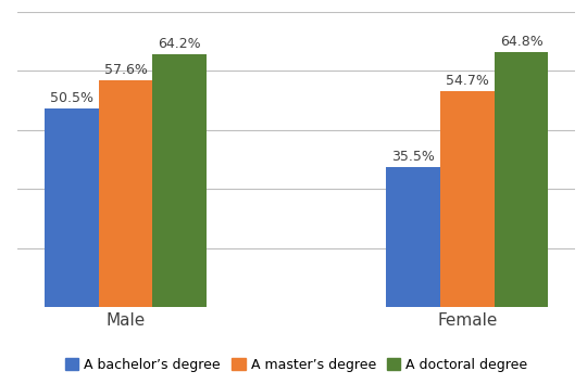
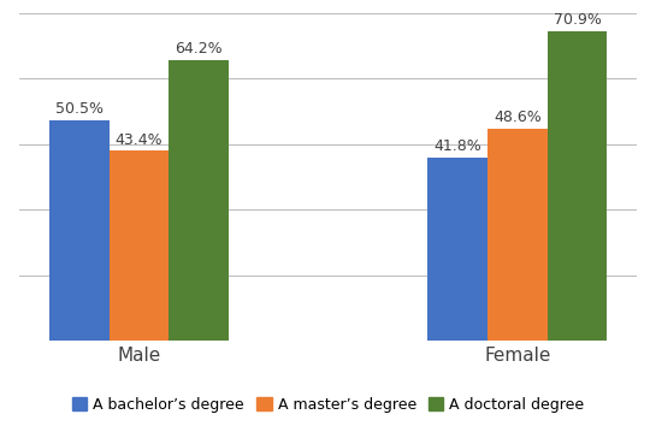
A master’s degree/Male: 57.6% -> 43.4%
A bachelor’s degree/Female: 35.5% -> 41.8%
A master’s degree/Female: 54.7% -> 48.6%
A doctoral degree/Female: 64.8% -> 70.9%
